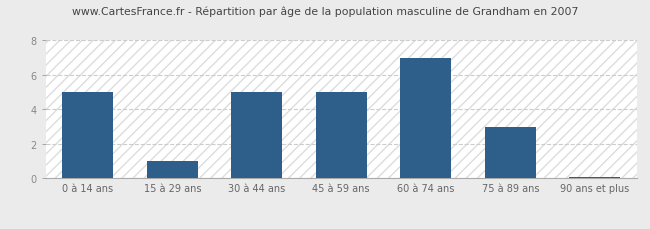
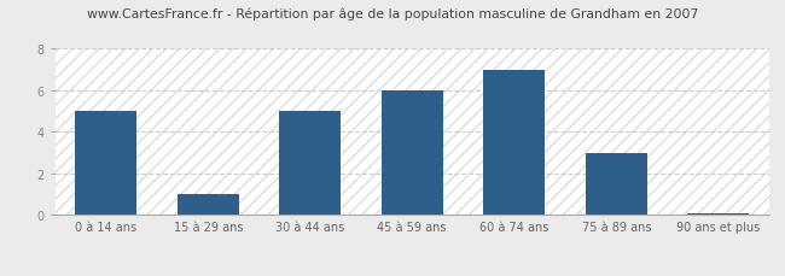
45 à 59 ans: 5.0 -> 6.0
